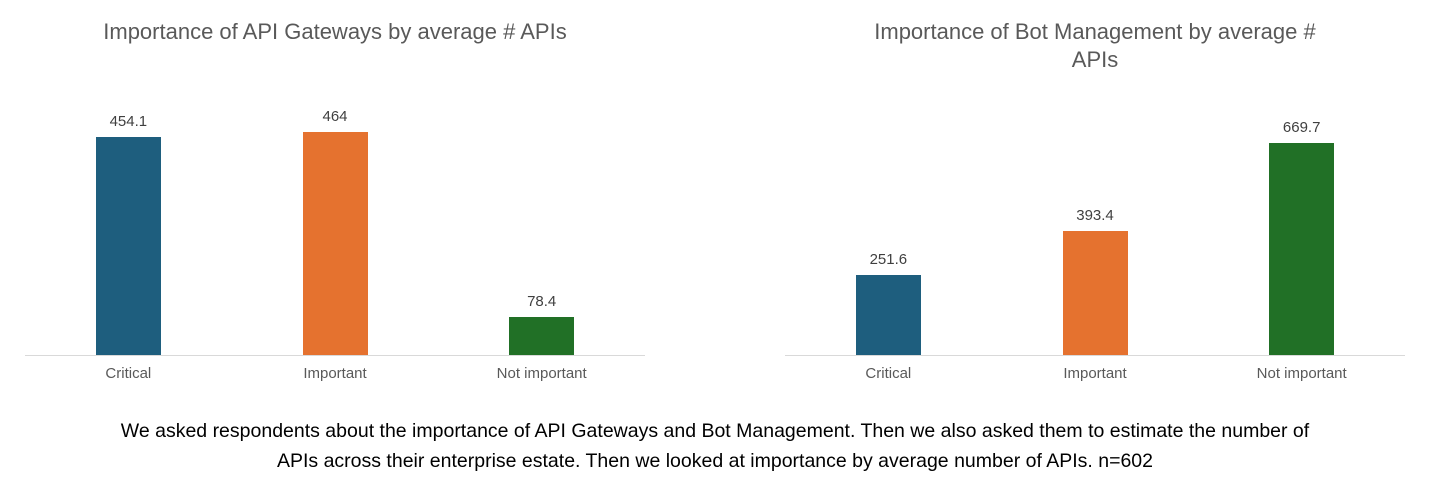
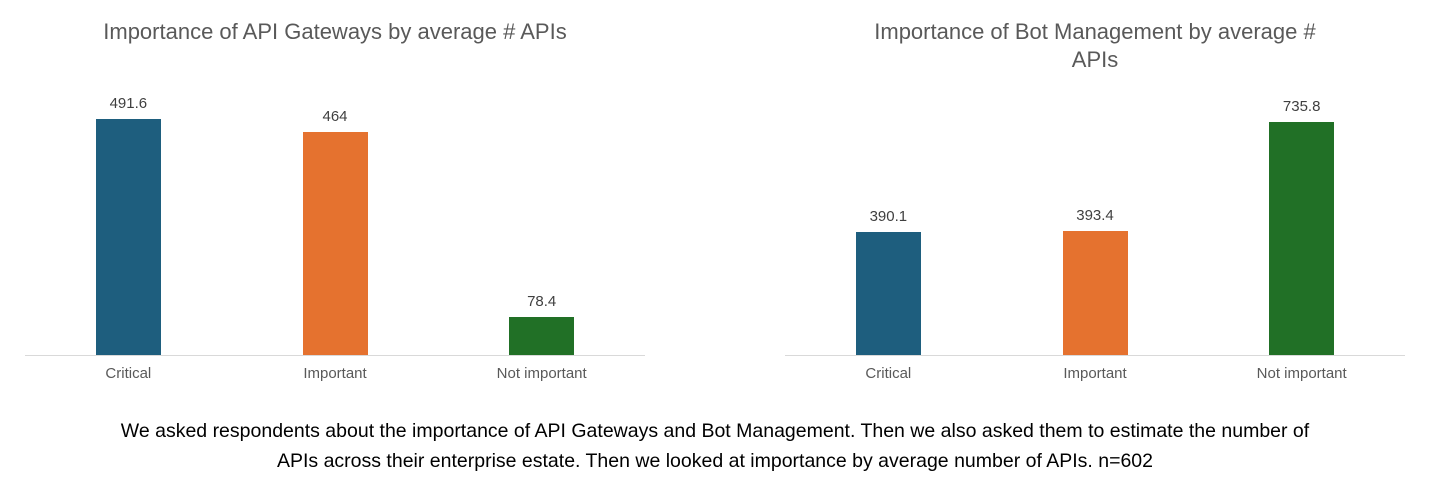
Importance of API Gateways by average # APIs/Critical: 454.1 -> 491.6
Importance of Bot Management by average # APIs/Critical: 251.6 -> 390.1
Importance of Bot Management by average # APIs/Not important: 669.7 -> 735.8
